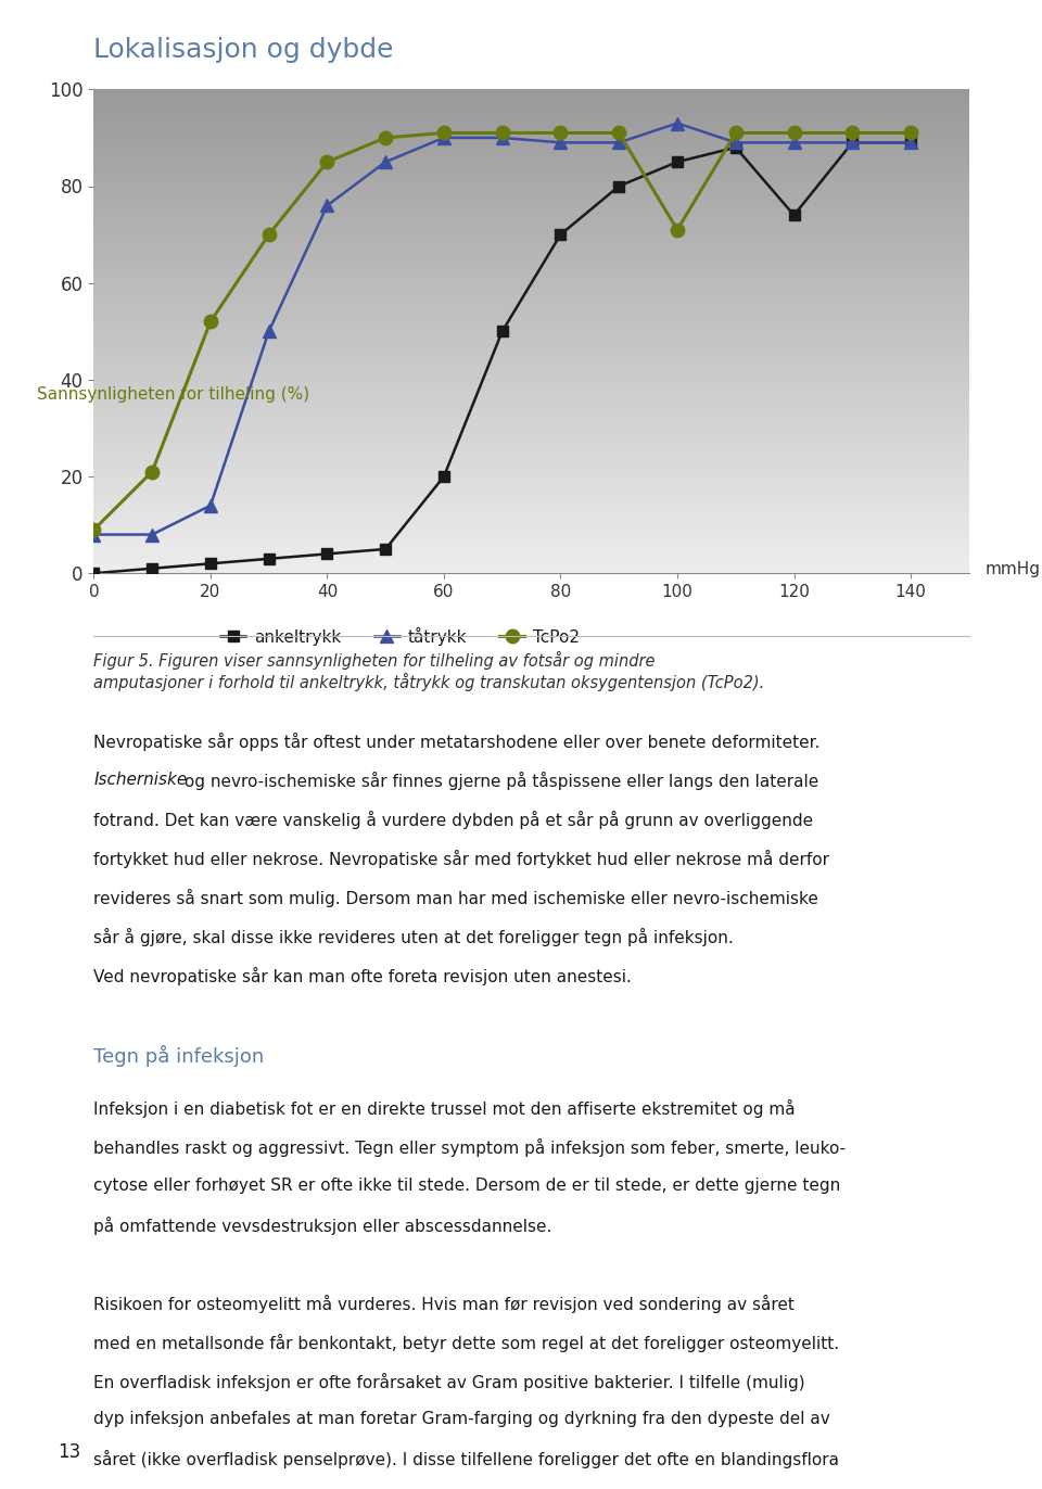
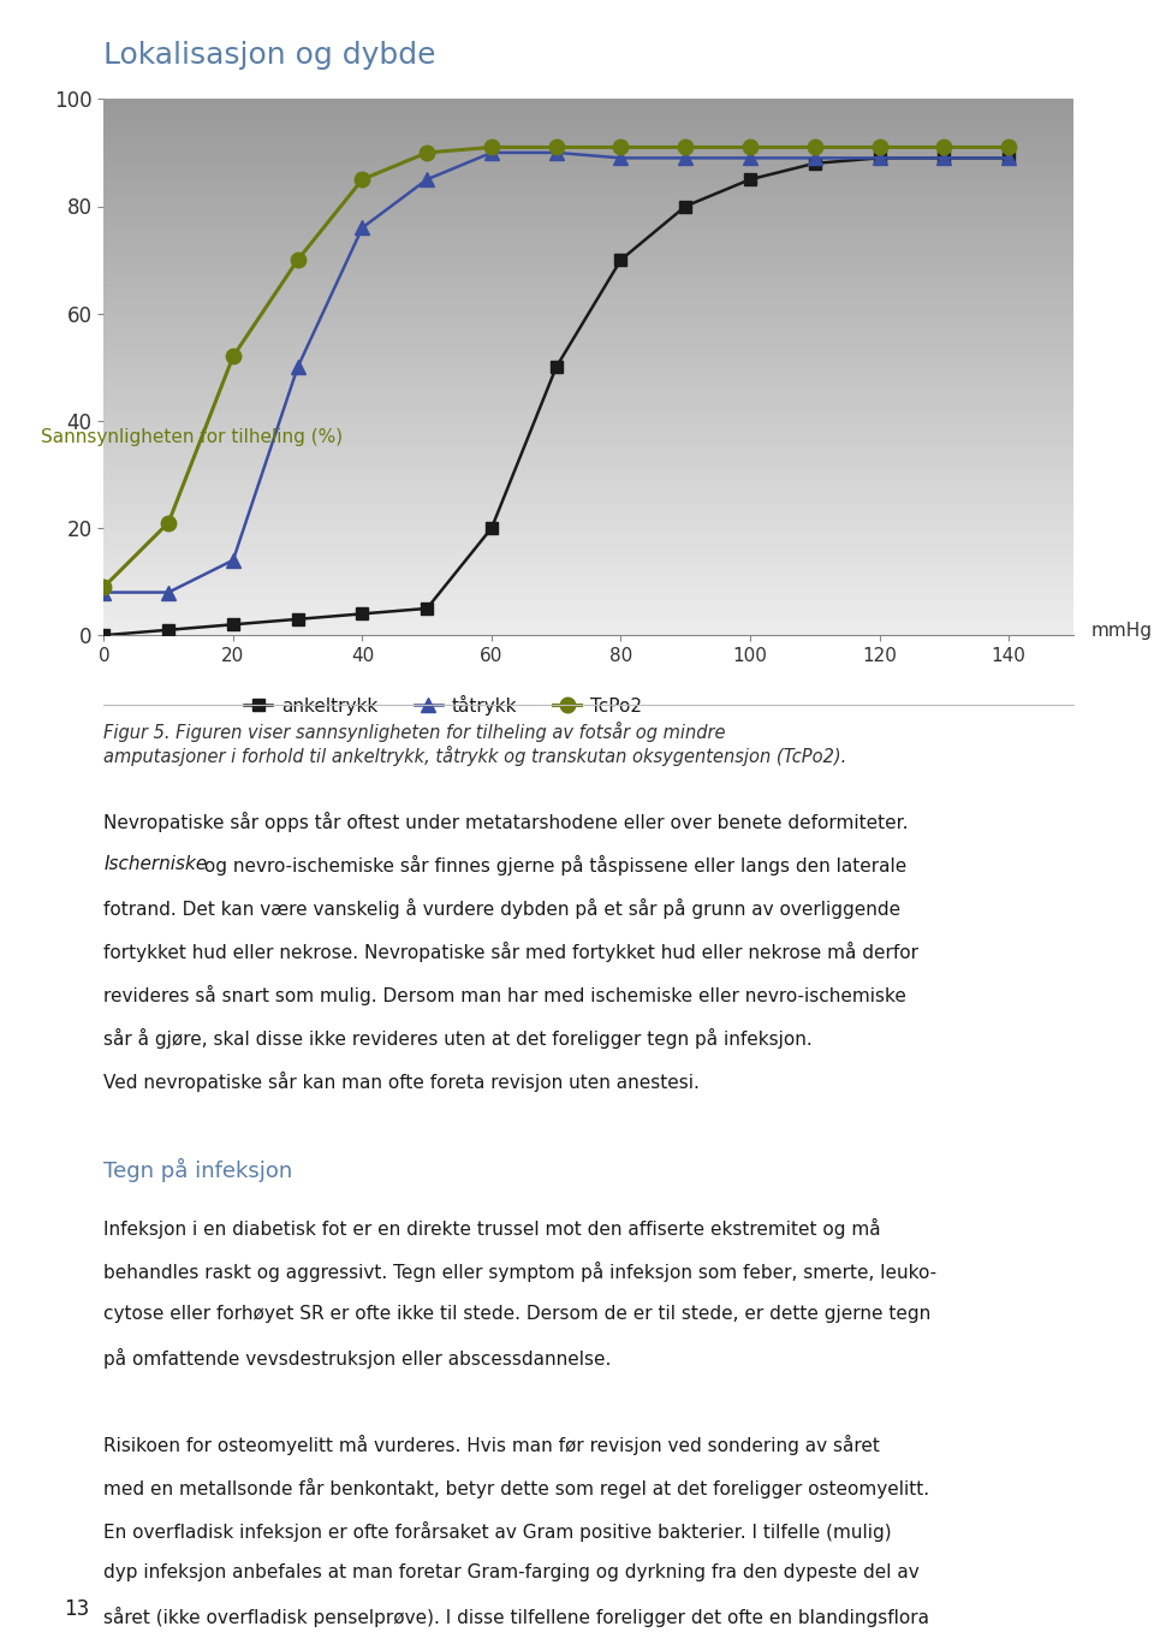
tåtrykk/100: 93 -> 89
TcPo2/100: 71 -> 91
ankeltrykk/120: 74 -> 89
